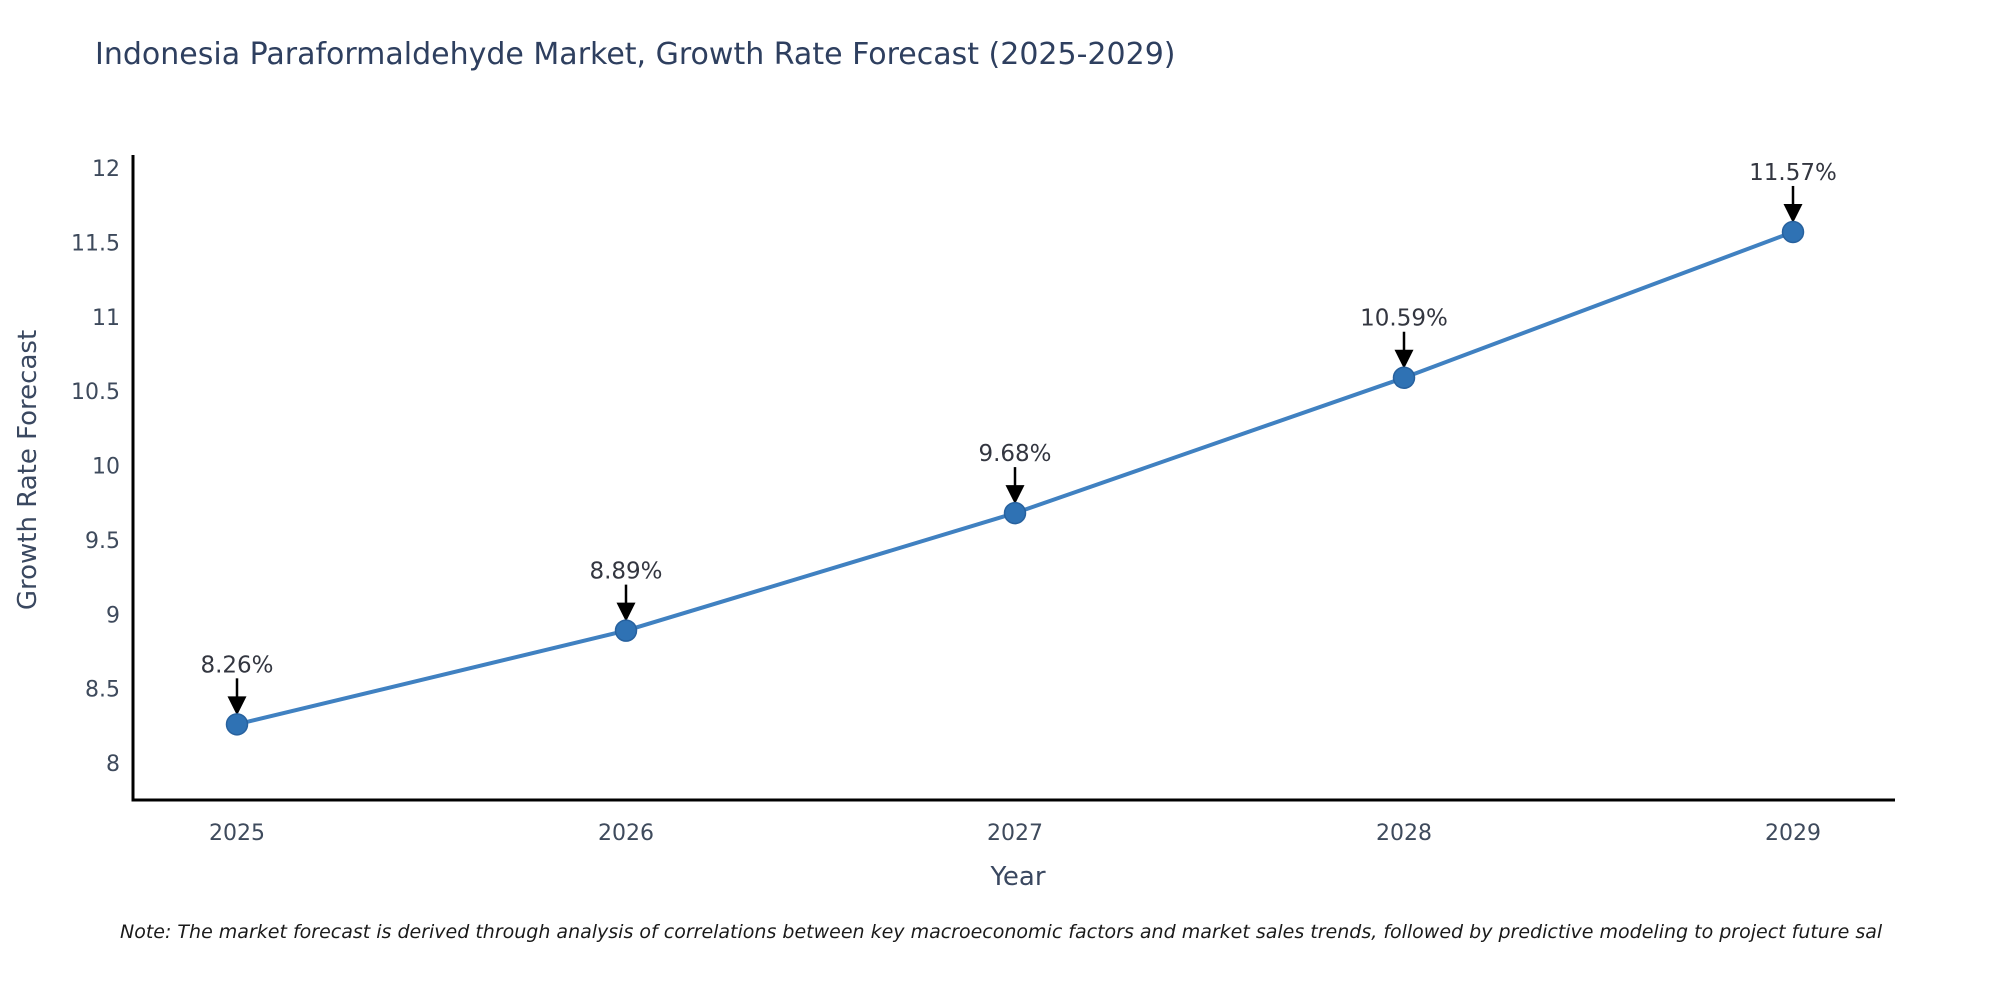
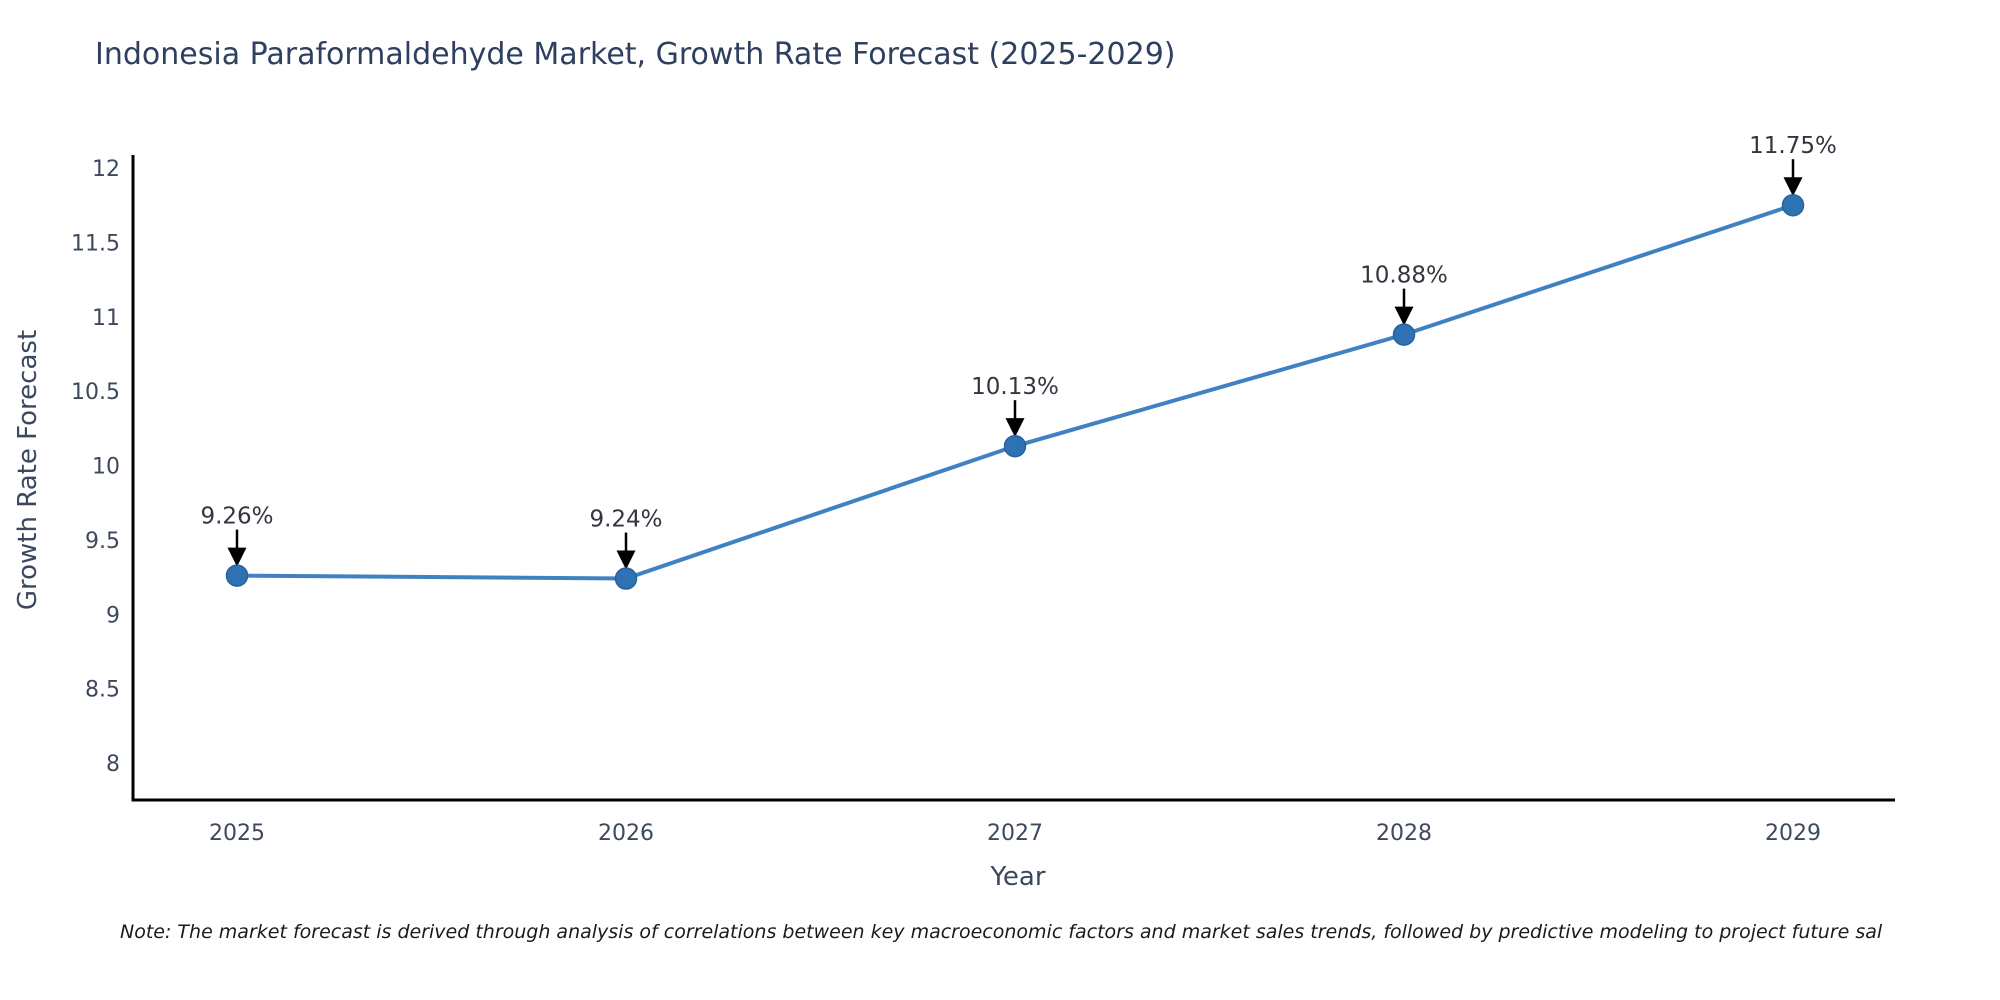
2025: 8.26% -> 9.26%
2026: 8.89% -> 9.24%
2027: 9.68% -> 10.13%
2028: 10.59% -> 10.88%
2029: 11.57% -> 11.75%
